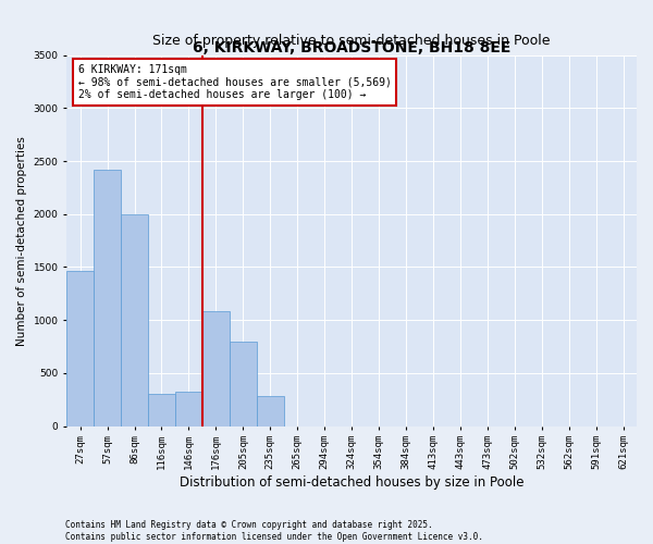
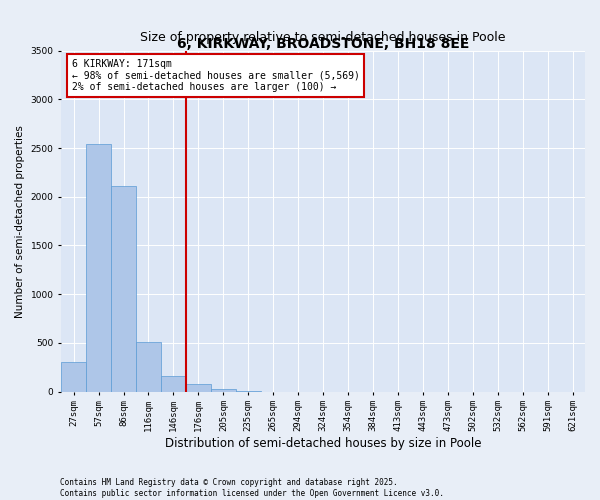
27sqm: 1460 -> 300
57sqm: 2420 -> 2540
86sqm: 2000 -> 2110
116sqm: 300 -> 510
146sqm: 320 -> 160
176sqm: 1080 -> 80
205sqm: 800 -> 30
235sqm: 280 -> 0
